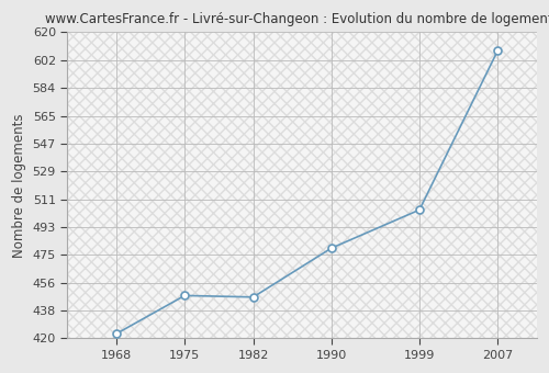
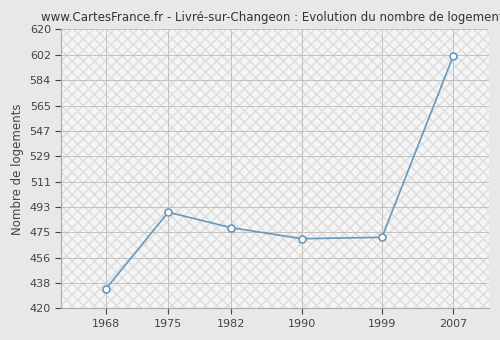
1968: 423 -> 434
1975: 448 -> 489
1982: 447 -> 478
1990: 479 -> 470
1999: 504 -> 471
2007: 608 -> 601
